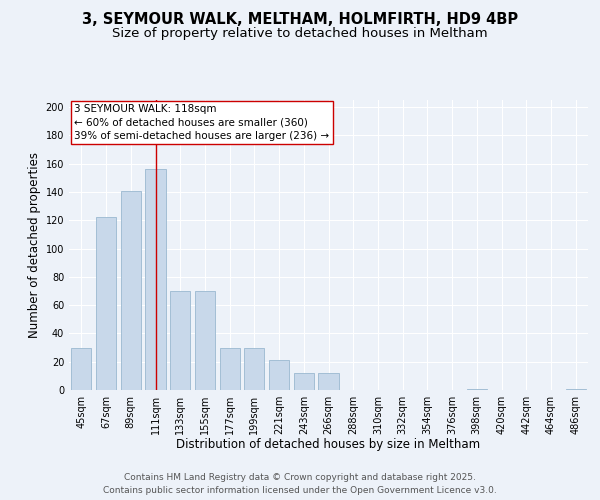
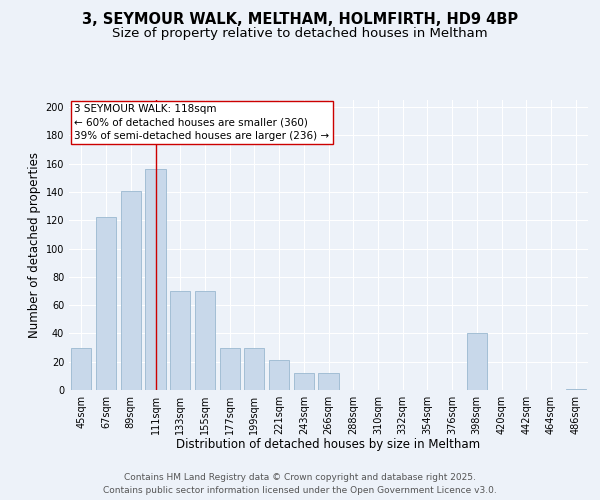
398sqm: 1 -> 40
